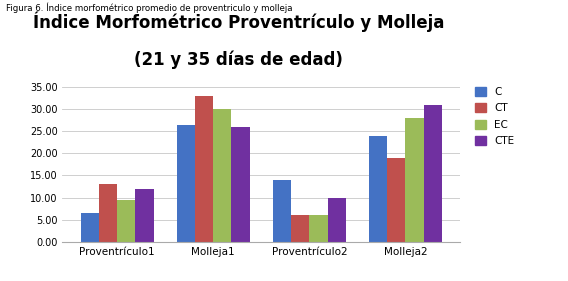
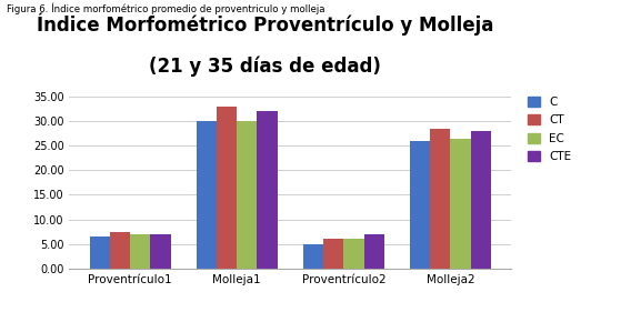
CT/Proventrículo1: 13.0 -> 7.5
EC/Proventrículo1: 9.5 -> 7.0
CTE/Proventrículo1: 12 -> 7
C/Molleja1: 26.5 -> 30.0
CTE/Molleja1: 26 -> 32
C/Proventrículo2: 14.0 -> 5.0
CTE/Proventrículo2: 10 -> 7
C/Molleja2: 24.0 -> 26.0
CT/Molleja2: 19.0 -> 28.5
EC/Molleja2: 28.0 -> 26.5
CTE/Molleja2: 31 -> 28
